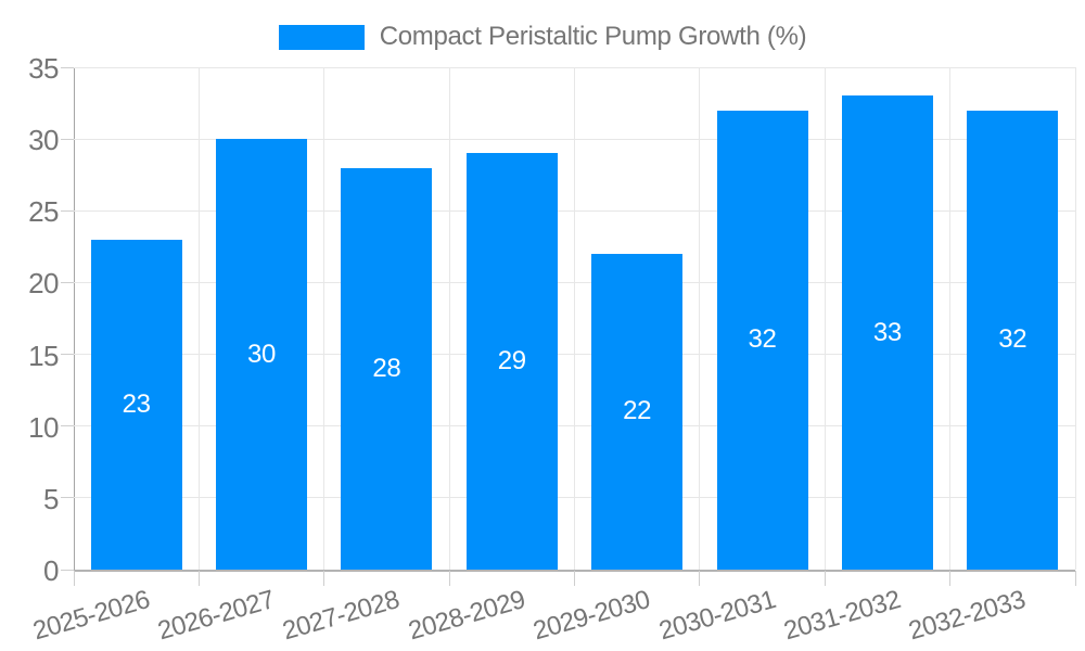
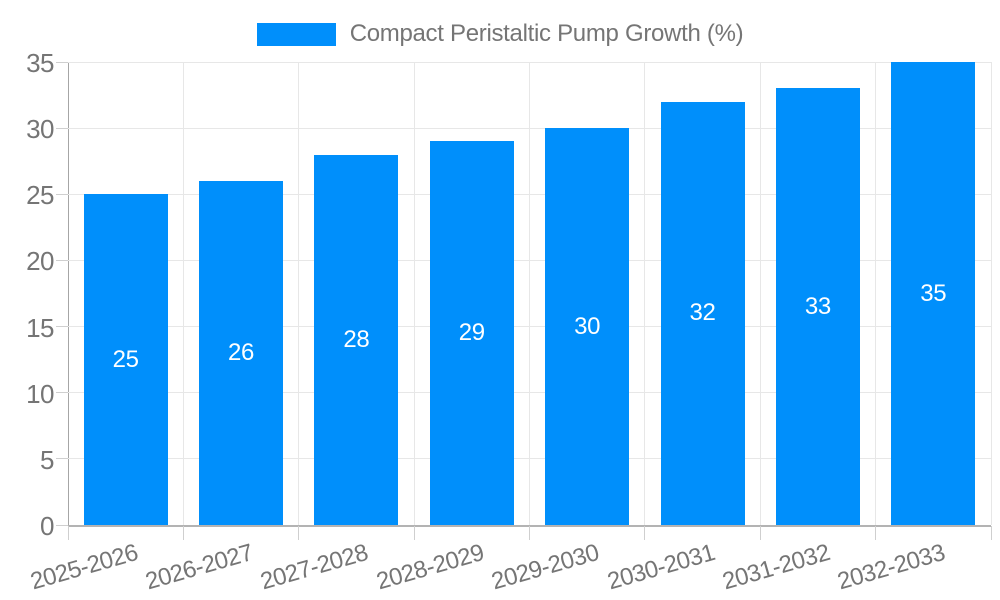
2025-2026: 23 -> 25
2026-2027: 30 -> 26
2029-2030: 22 -> 30
2032-2033: 32 -> 35
